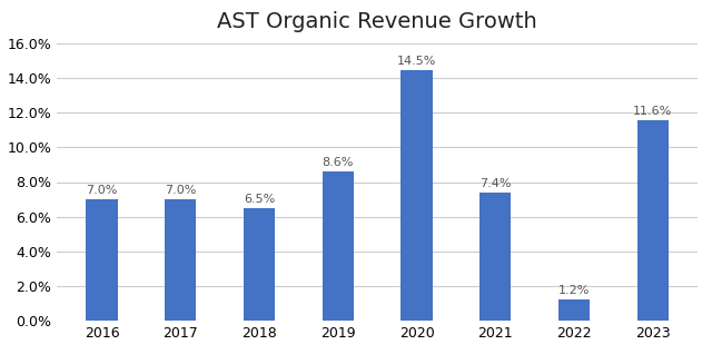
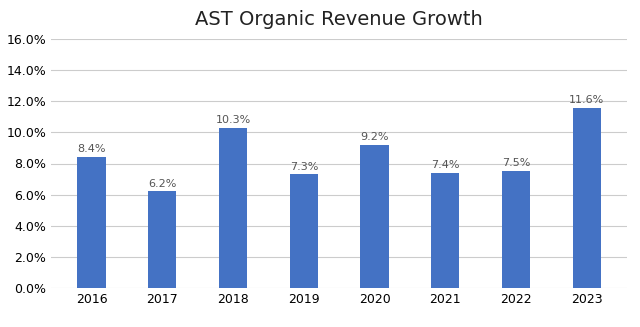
2016: 7.0% -> 8.4%
2017: 7.0% -> 6.2%
2018: 6.5% -> 10.3%
2019: 8.6% -> 7.3%
2020: 14.5% -> 9.2%
2022: 1.2% -> 7.5%
